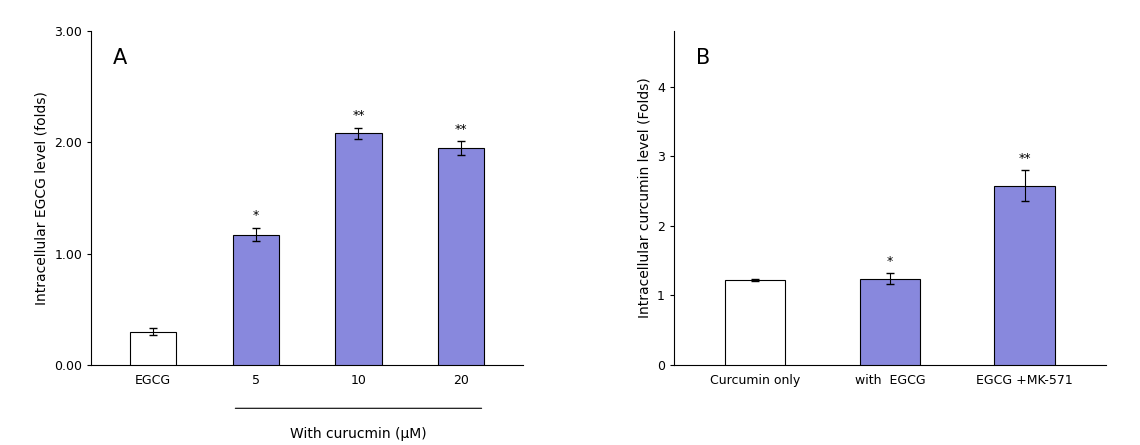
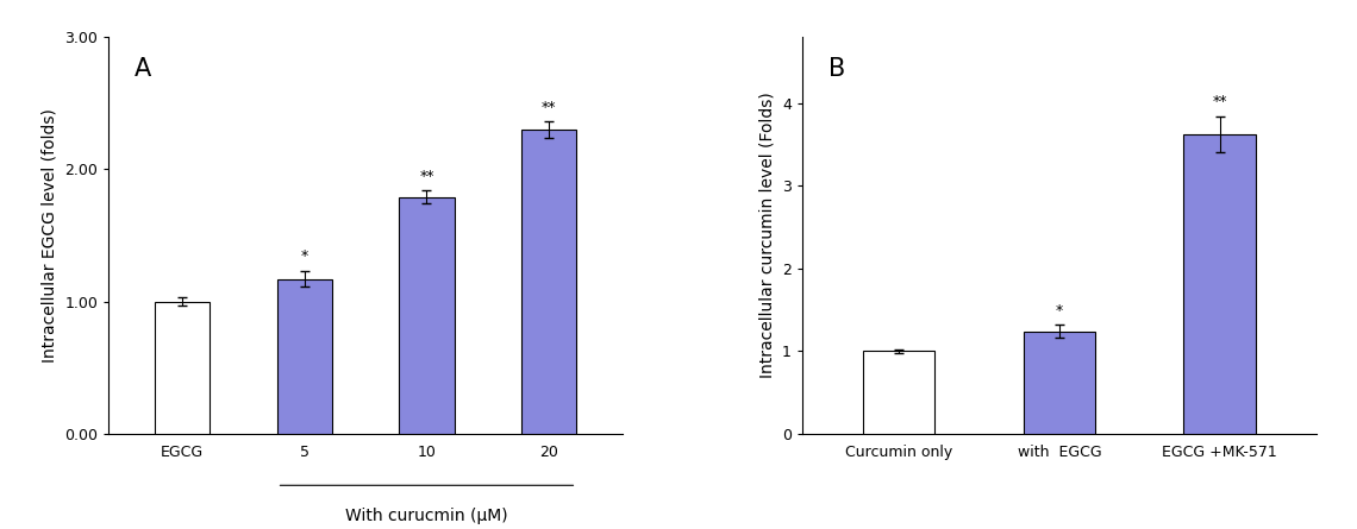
EGCG: 0.30 -> 1.00
10: 2.08 -> 1.79
20: 1.95 -> 2.30
Curcumin only: 1.22 -> 1.00
EGCG +MK-571: 2.58 -> 3.62
